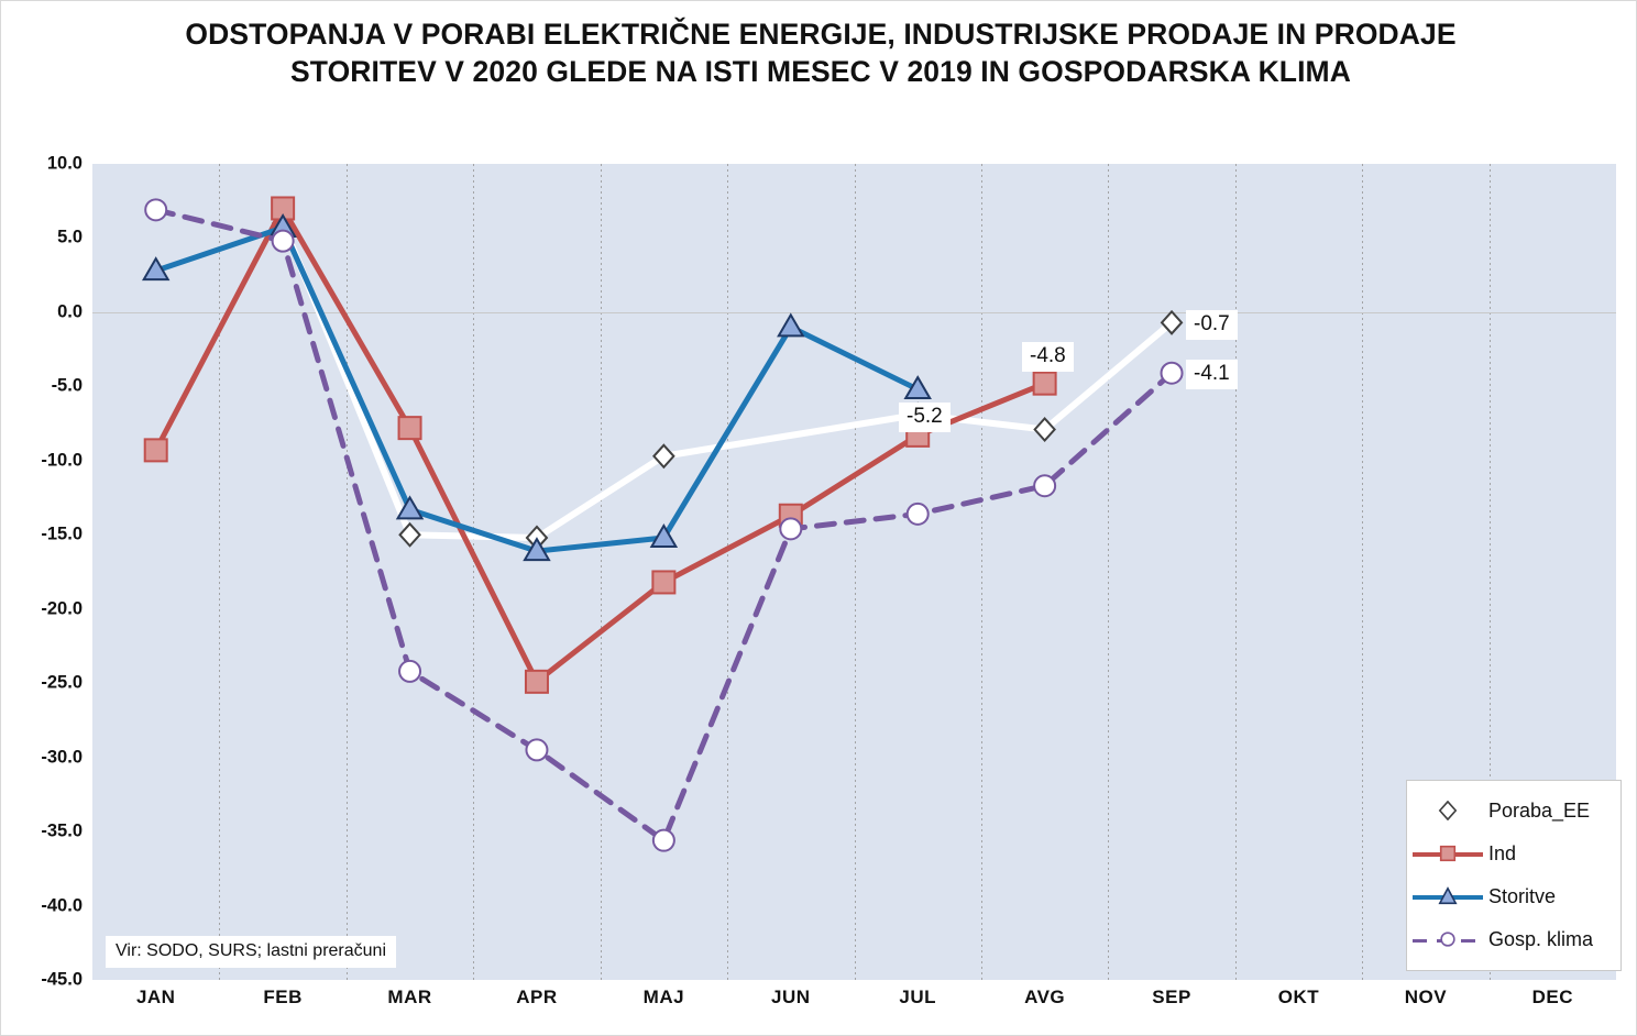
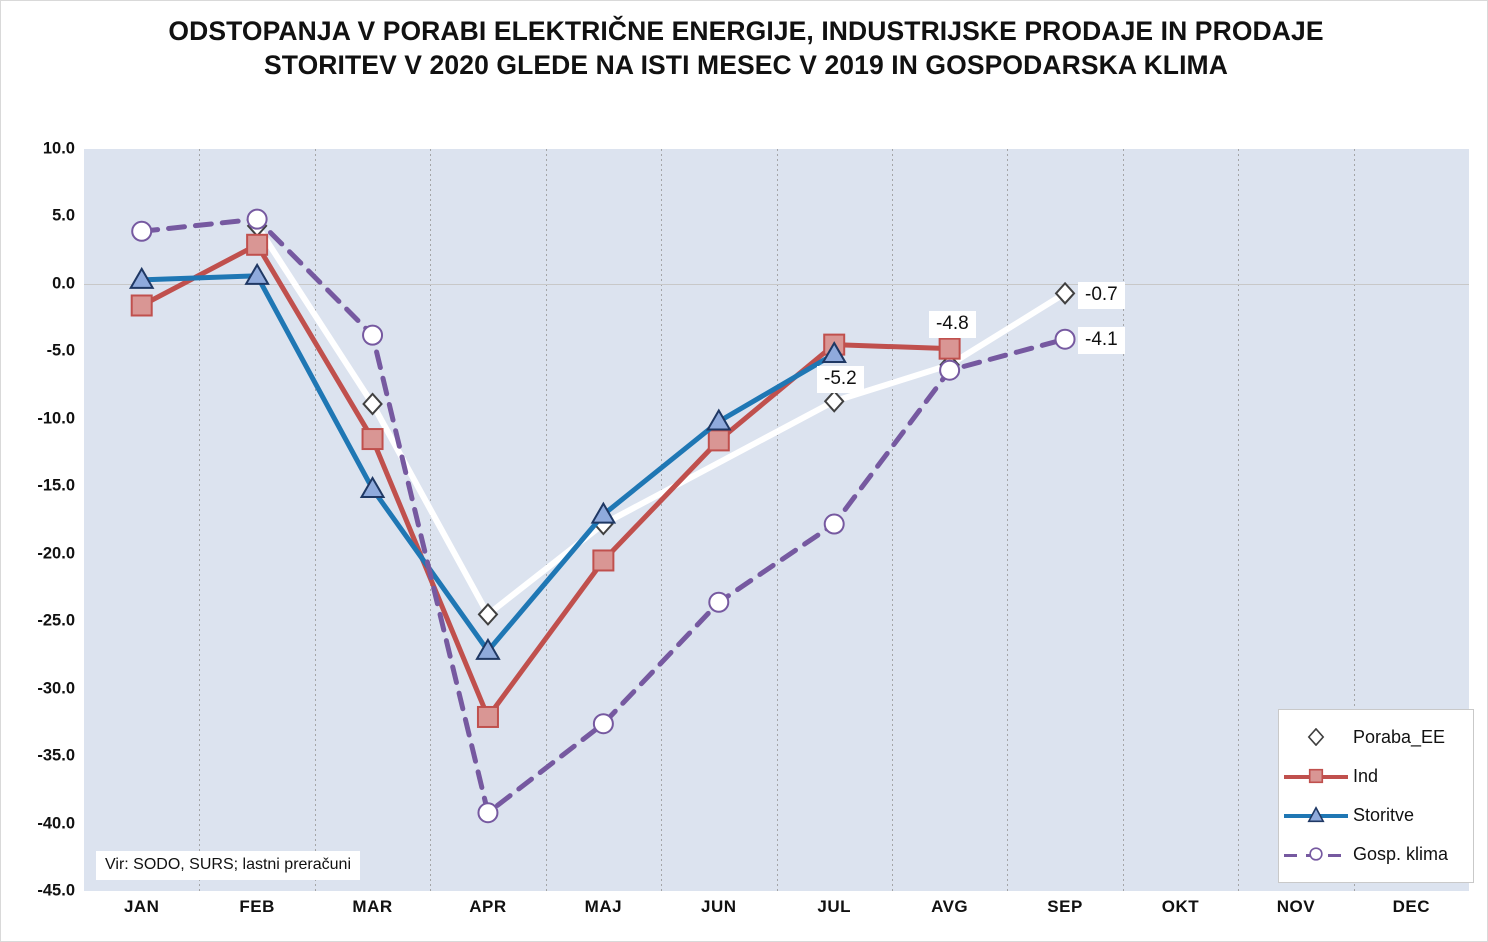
Ind/JAN: -9.3 -> -1.6
Storitve/JAN: 2.8 -> 0.3
Gosp. klima/JAN: 6.9 -> 3.9
Poraba_EE/FEB: 6.0 -> 4.3
Ind/FEB: 7.0 -> 2.9
Storitve/FEB: 5.7 -> 0.6
Poraba_EE/MAR: -15.0 -> -8.9
Ind/MAR: -7.8 -> -11.5
Storitve/MAR: -13.3 -> -15.2
Gosp. klima/MAR: -24.2 -> -3.8
Poraba_EE/APR: -15.2 -> -24.5
Ind/APR: -24.9 -> -32.1
Storitve/APR: -16.1 -> -27.2
Gosp. klima/APR: -29.5 -> -39.2
Poraba_EE/MAJ: -9.7 -> -17.8
Ind/MAJ: -18.2 -> -20.5
Storitve/MAJ: -15.2 -> -17.1
Gosp. klima/MAJ: -35.6 -> -32.6
Ind/JUN: -13.7 -> -11.6
Storitve/JUN: -1.0 -> -10.2
Gosp. klima/JUN: -14.6 -> -23.6
Poraba_EE/JUL: -6.9 -> -8.7
Ind/JUL: -8.3 -> -4.5
Gosp. klima/JUL: -13.6 -> -17.8
Poraba_EE/AVG: -7.9 -> -6.0
Gosp. klima/AVG: -11.7 -> -6.4
